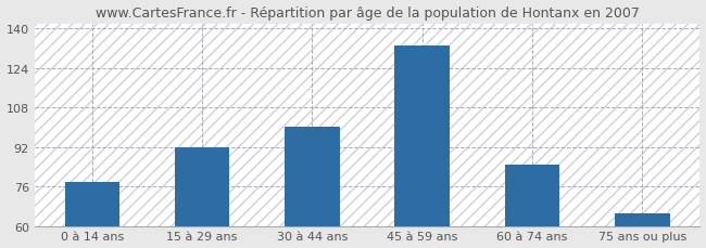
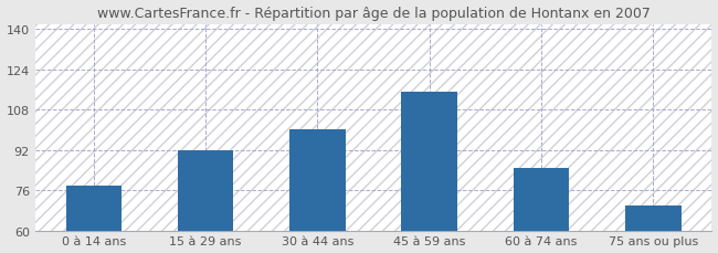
45 à 59 ans: 133 -> 115
75 ans ou plus: 65 -> 70
